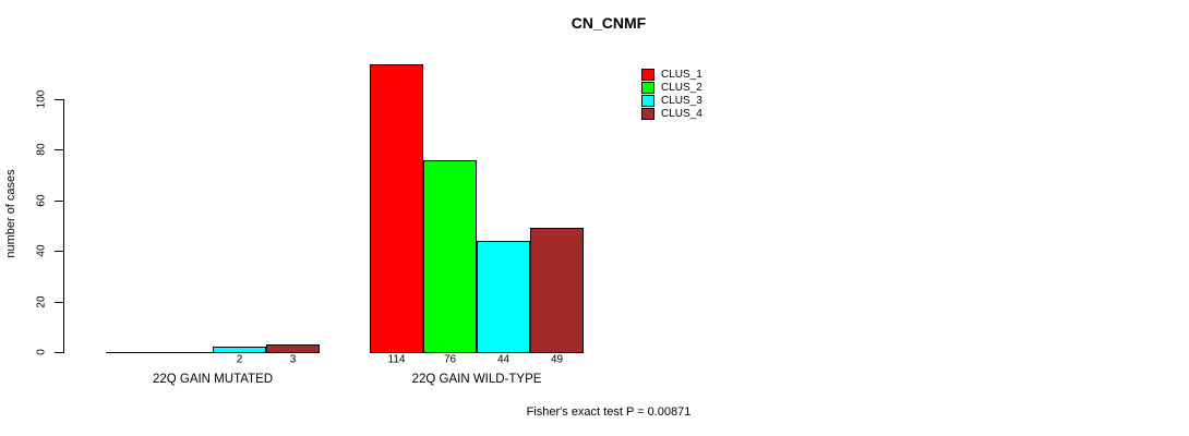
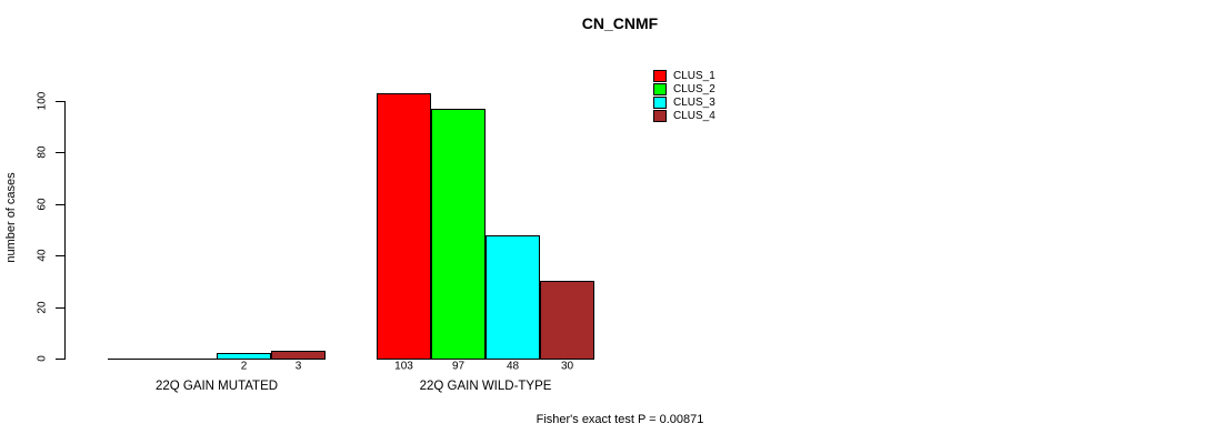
CLUS_1/22Q GAIN WILD-TYPE: 114 -> 103
CLUS_2/22Q GAIN WILD-TYPE: 76 -> 97
CLUS_3/22Q GAIN WILD-TYPE: 44 -> 48
CLUS_4/22Q GAIN WILD-TYPE: 49 -> 30
